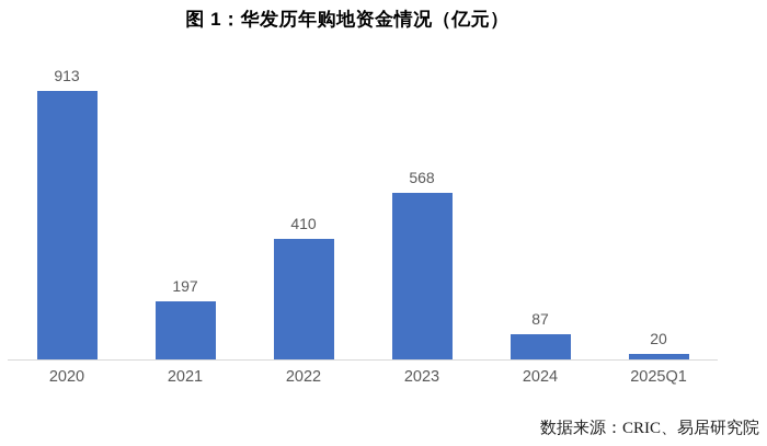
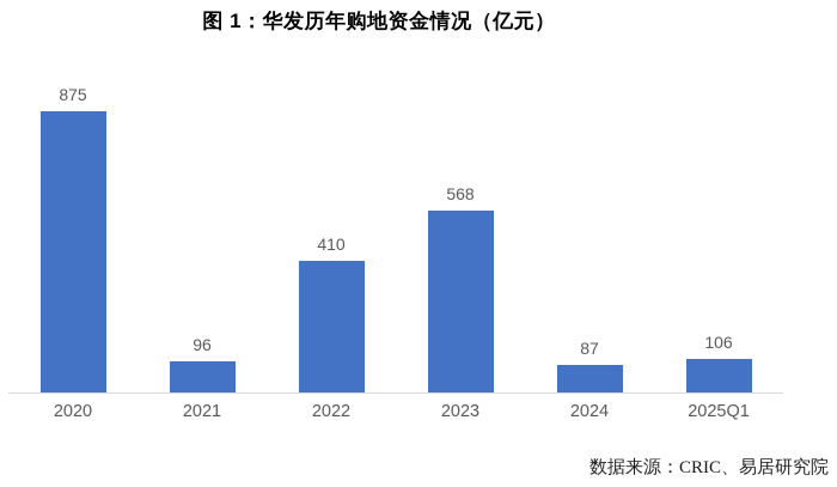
2020: 913 -> 875
2021: 197 -> 96
2025Q1: 20 -> 106
